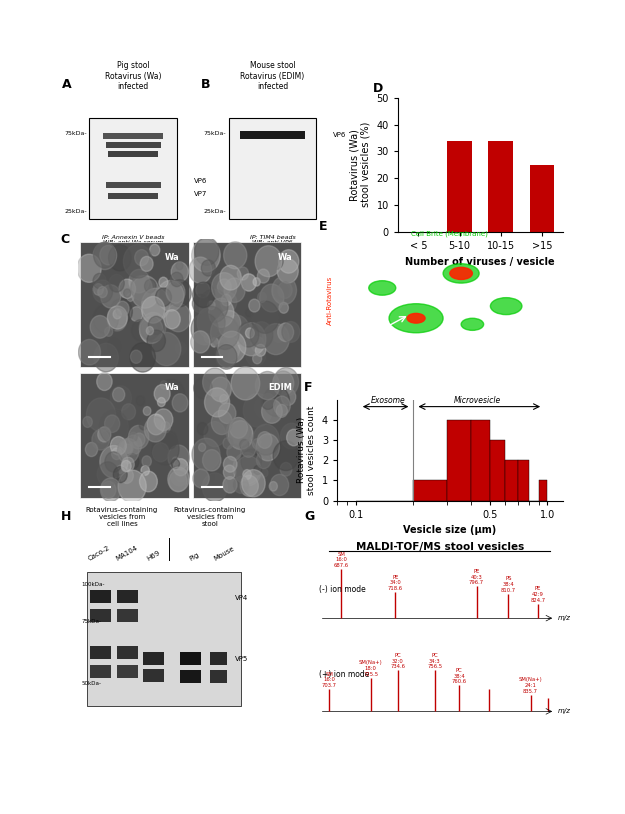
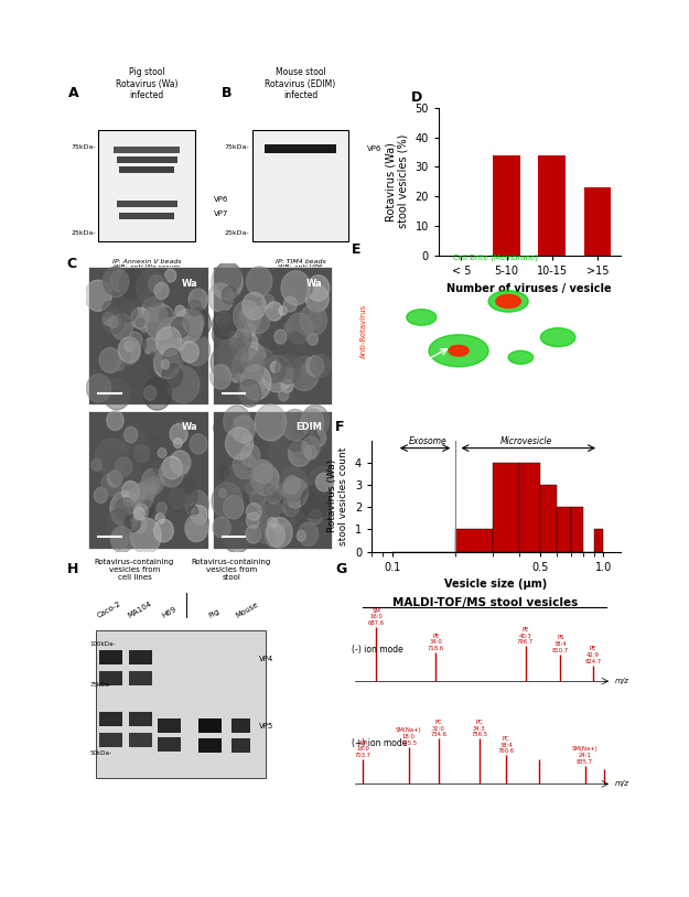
>15: 25 -> 23
